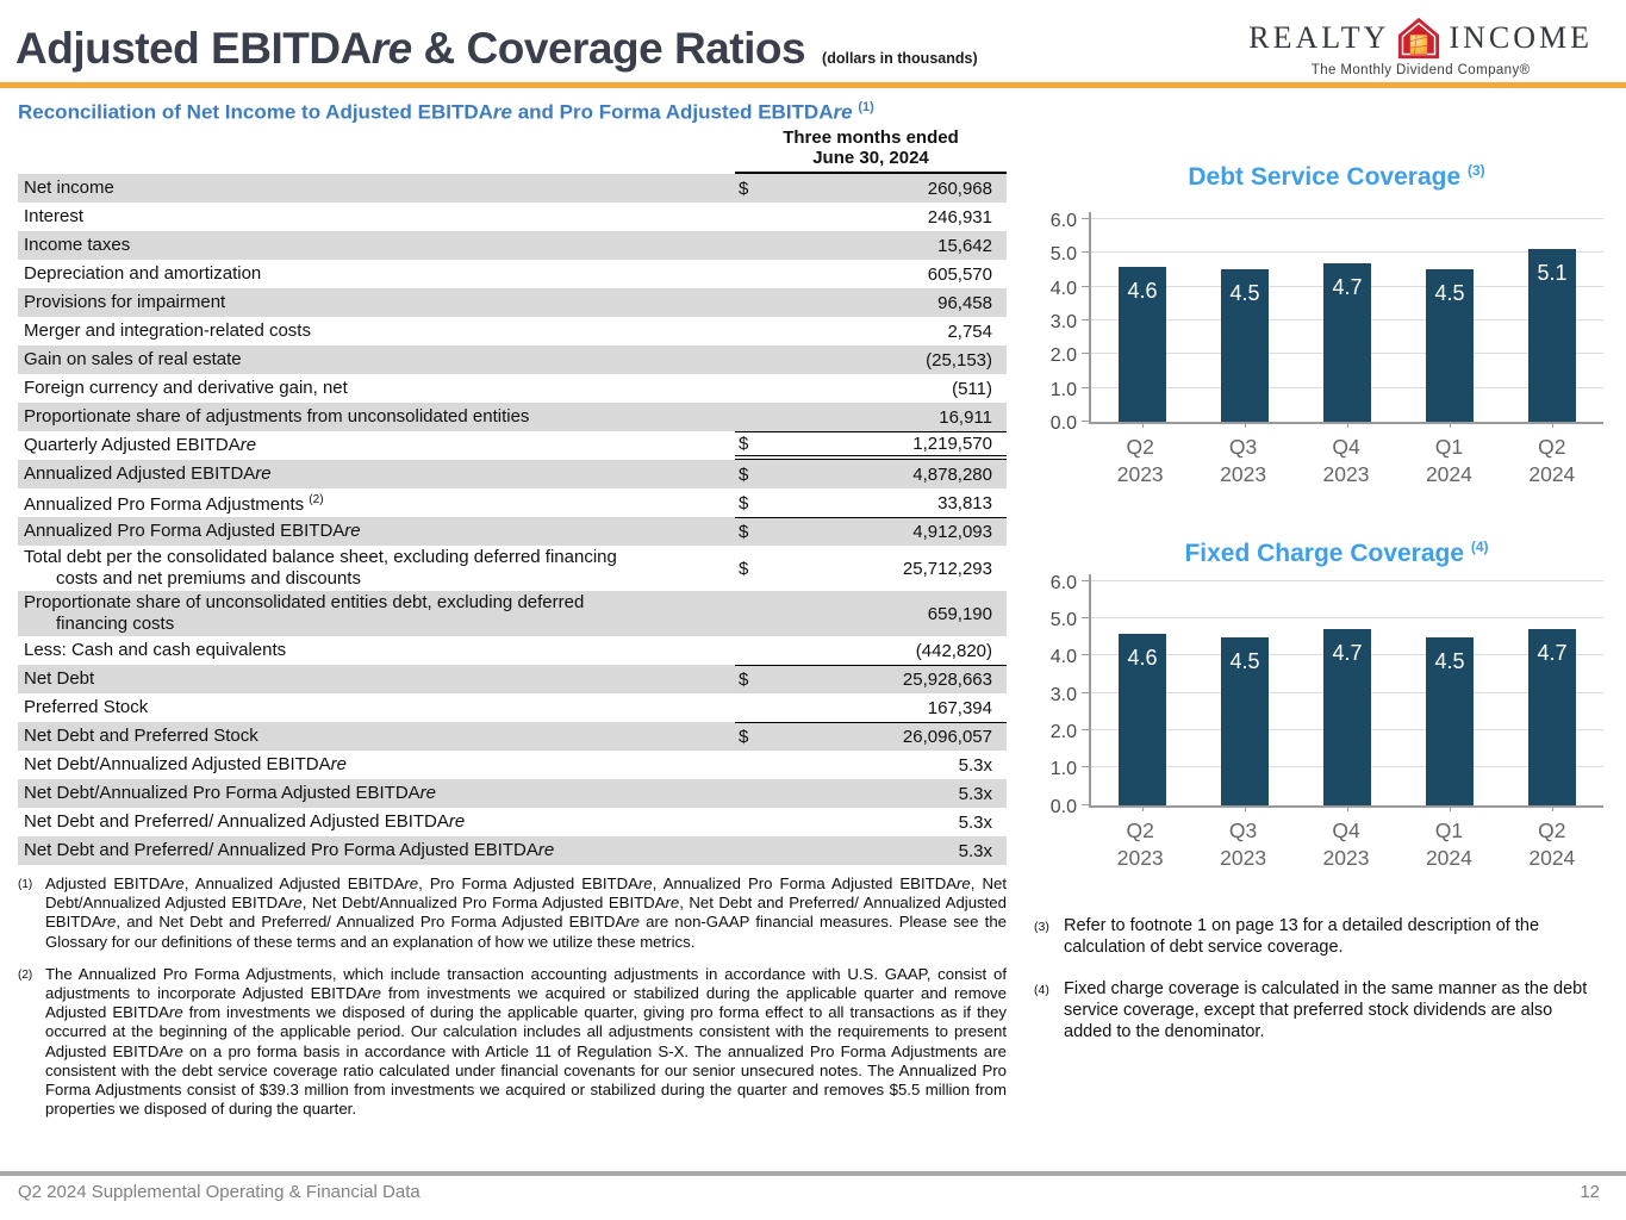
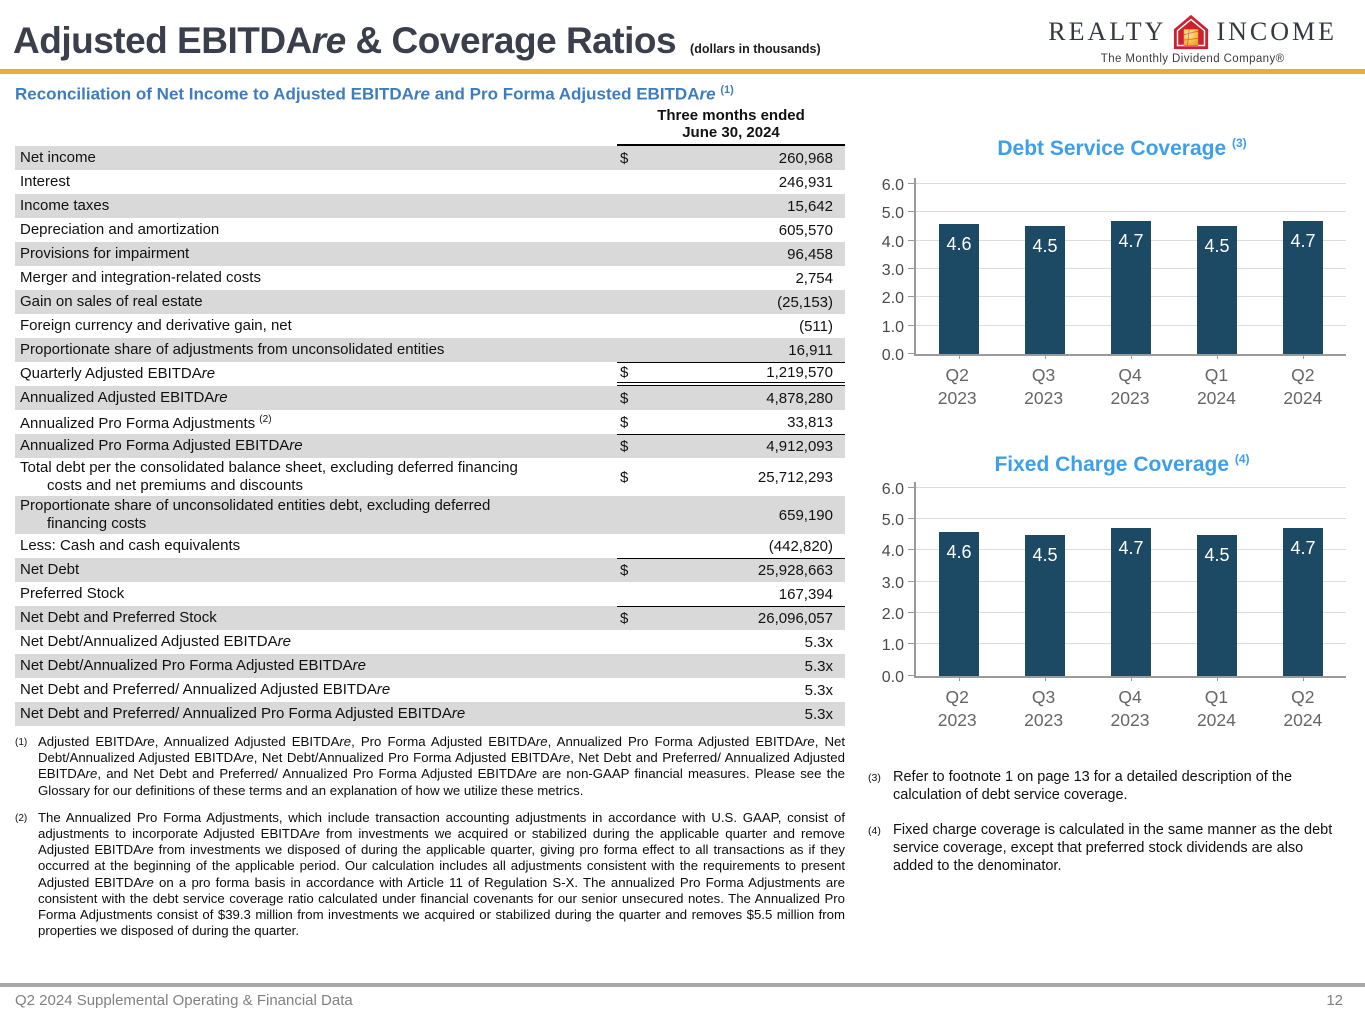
Debt Service Coverage/Q2 2024: 5.1 -> 4.7
